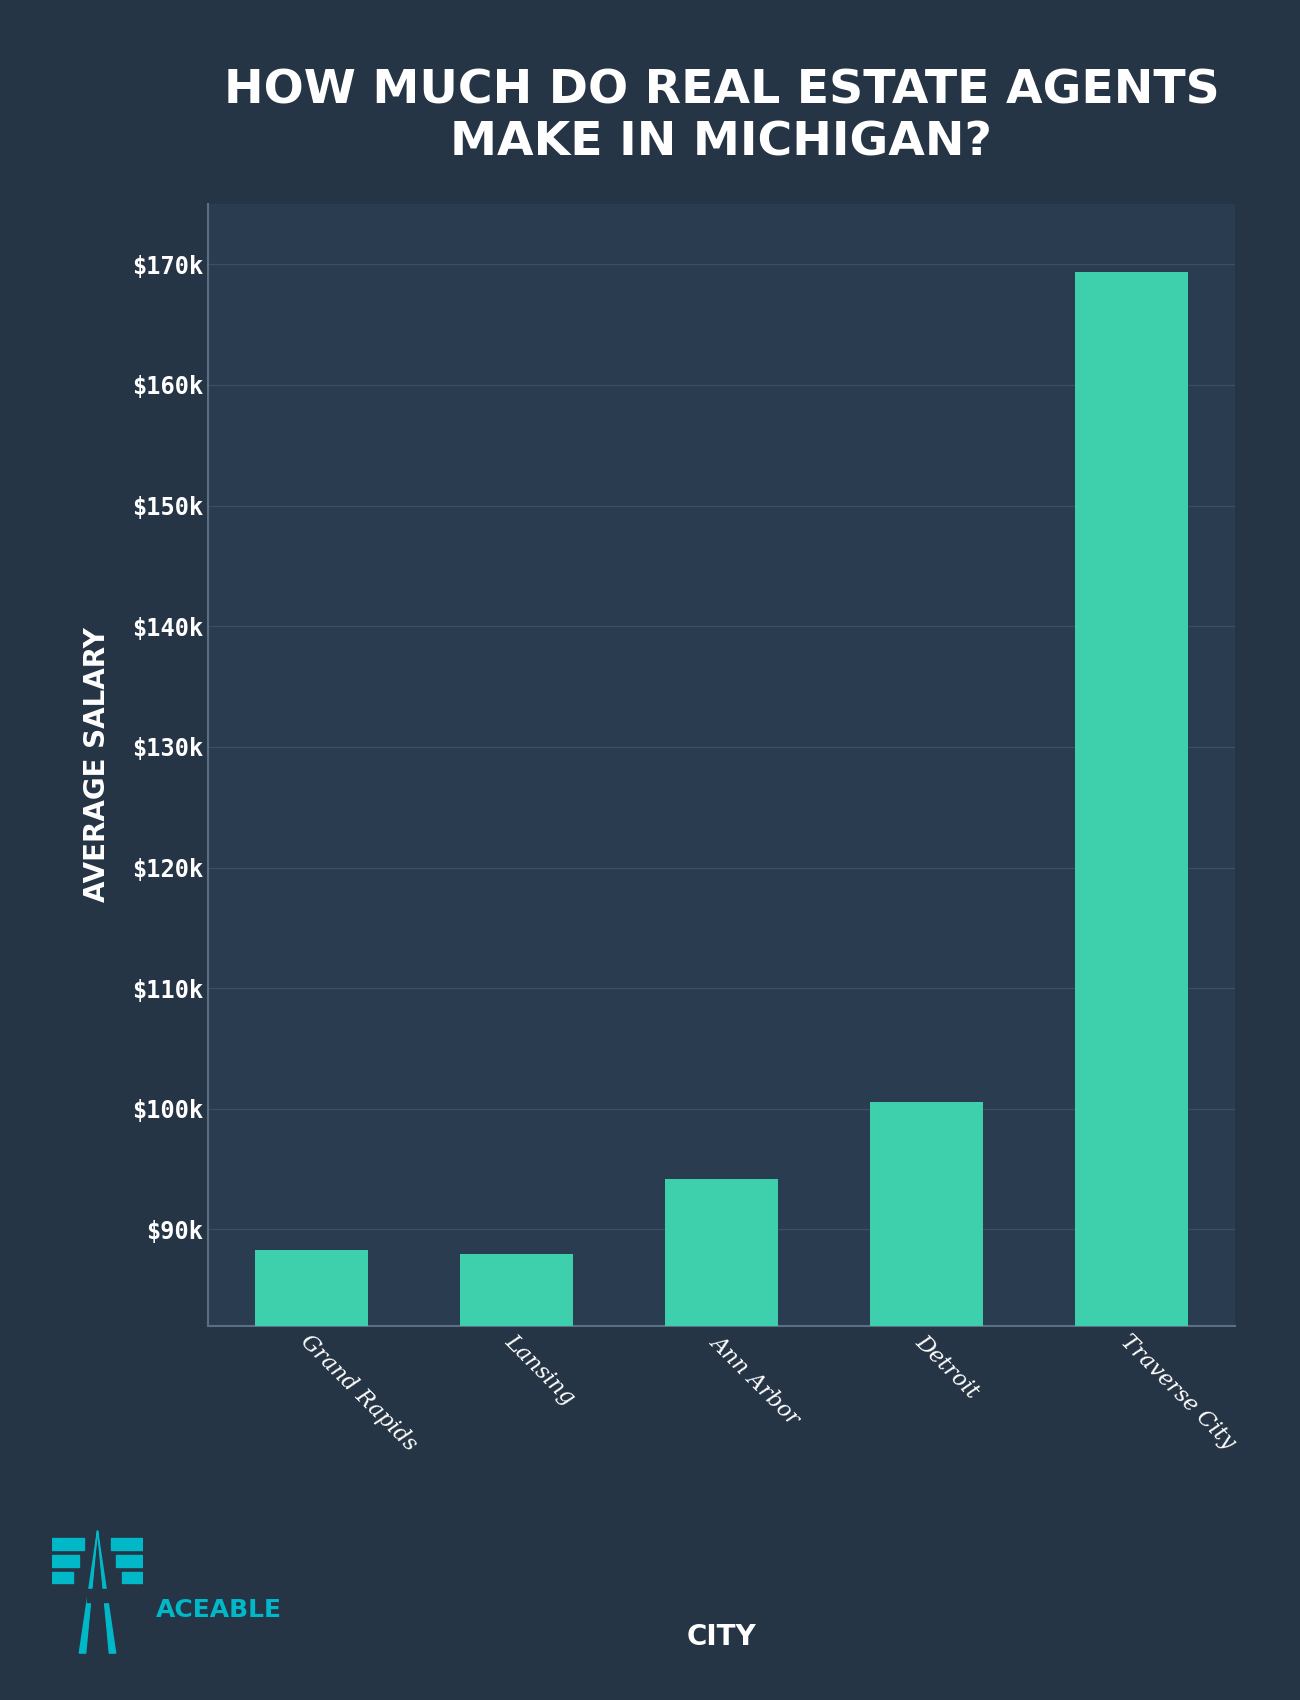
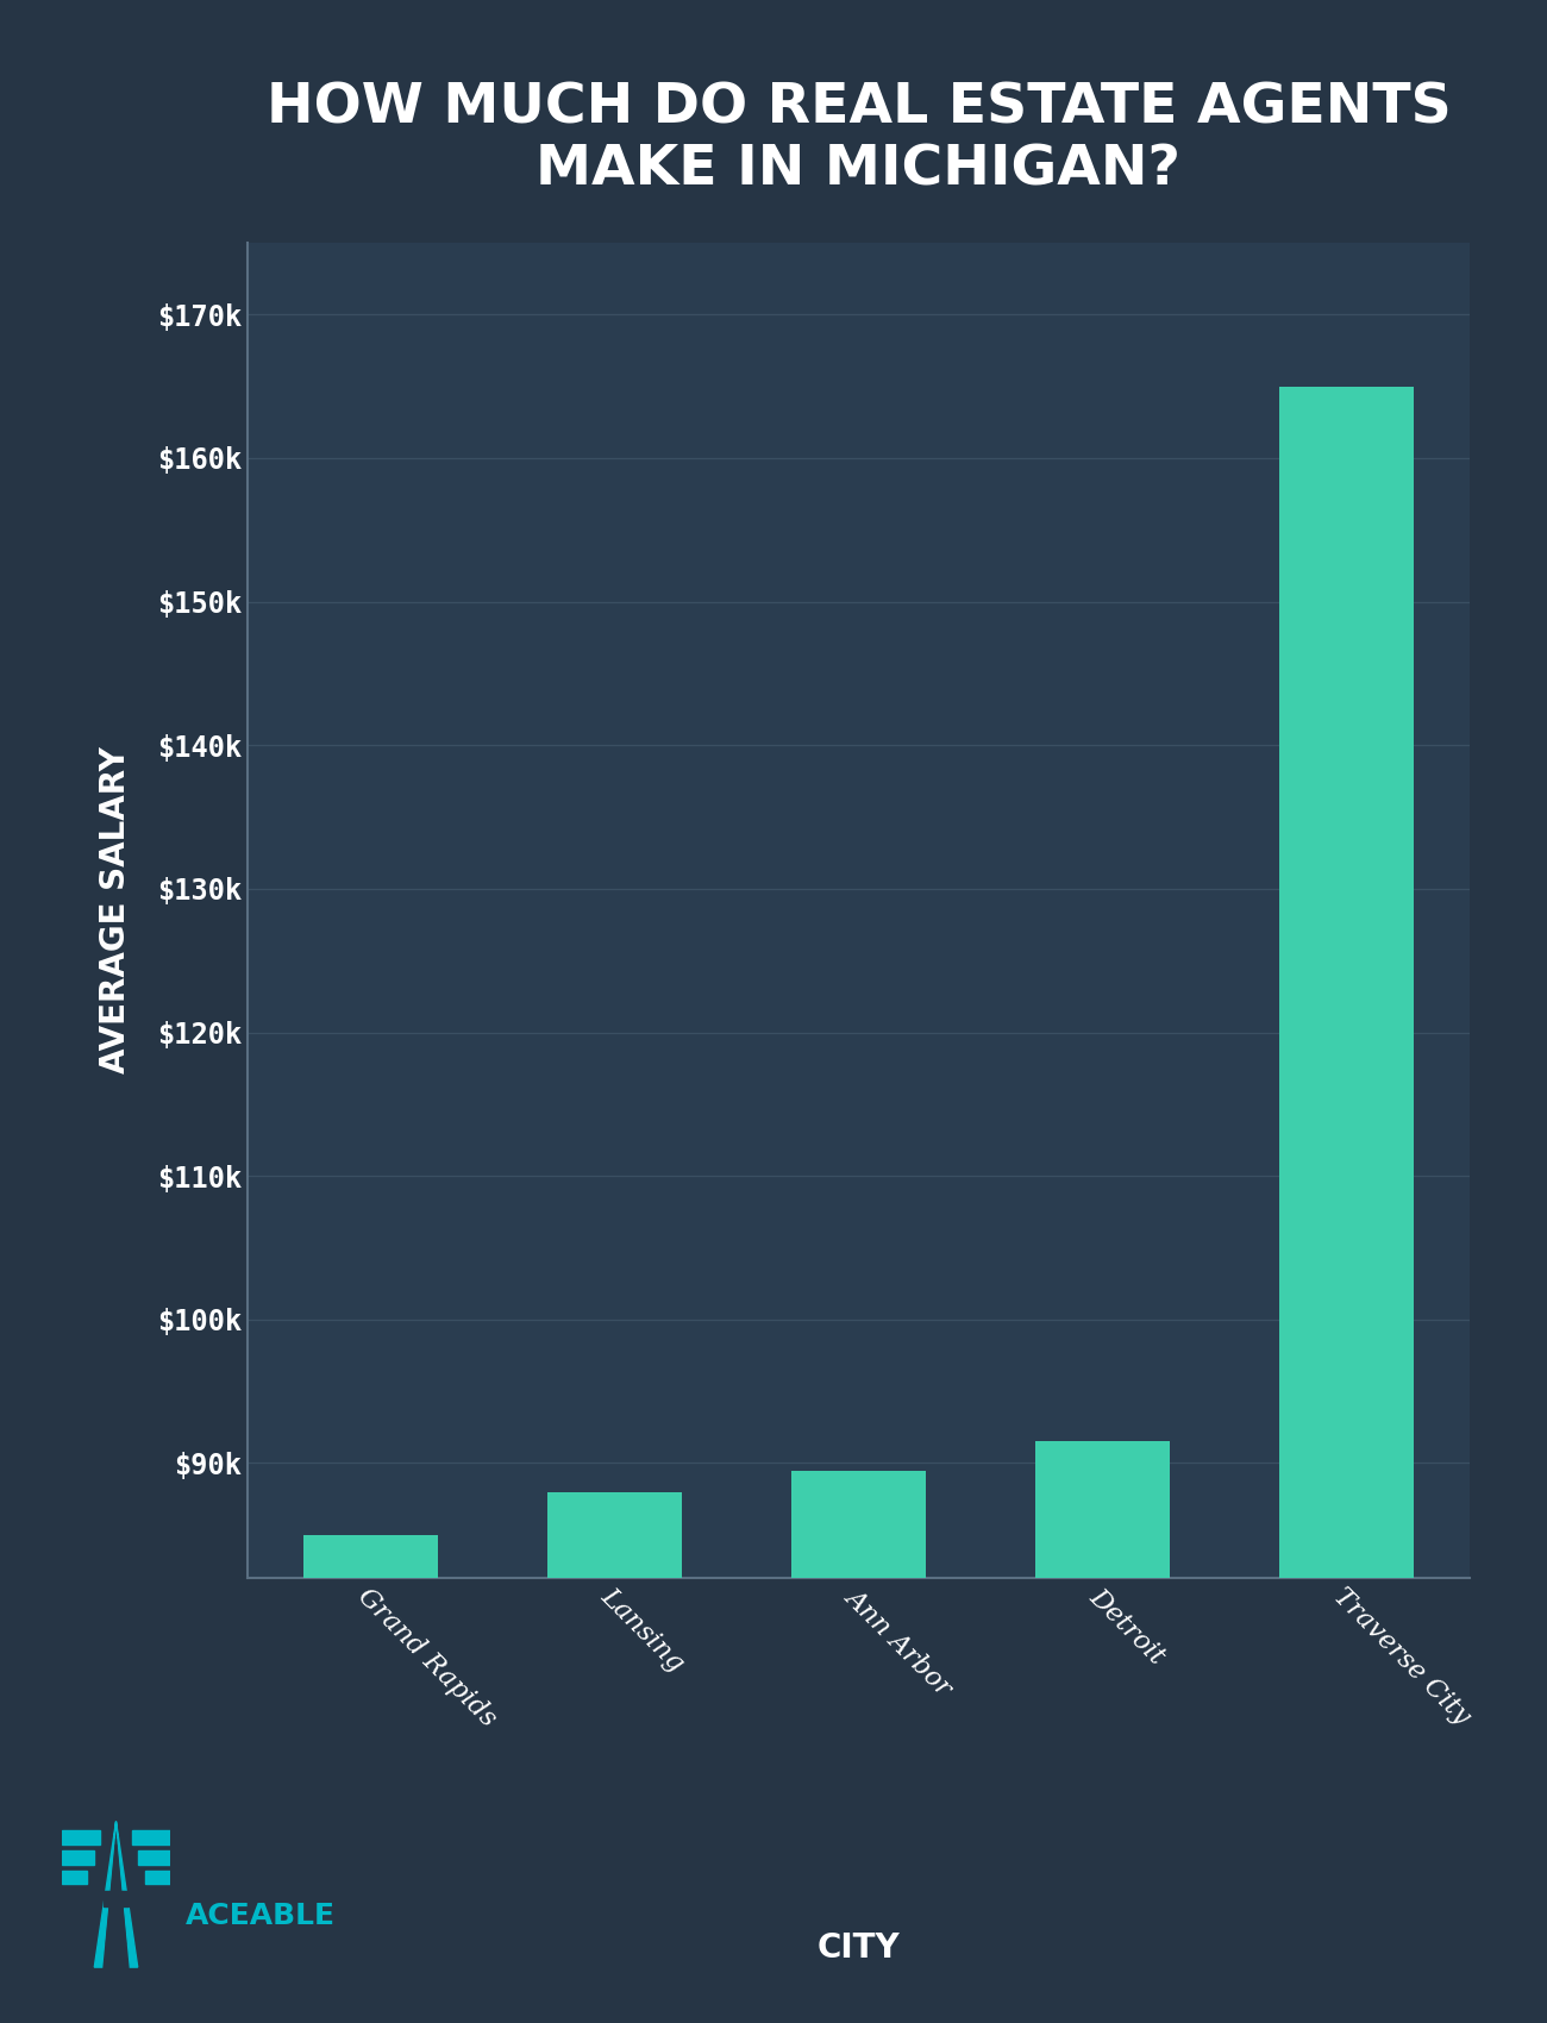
Grand Rapids: $88.3k -> $85.0k
Ann Arbor: $94.2k -> $89.5k
Detroit: $100.6k -> $91.5k
Traverse City: $169.4k -> $165.0k
